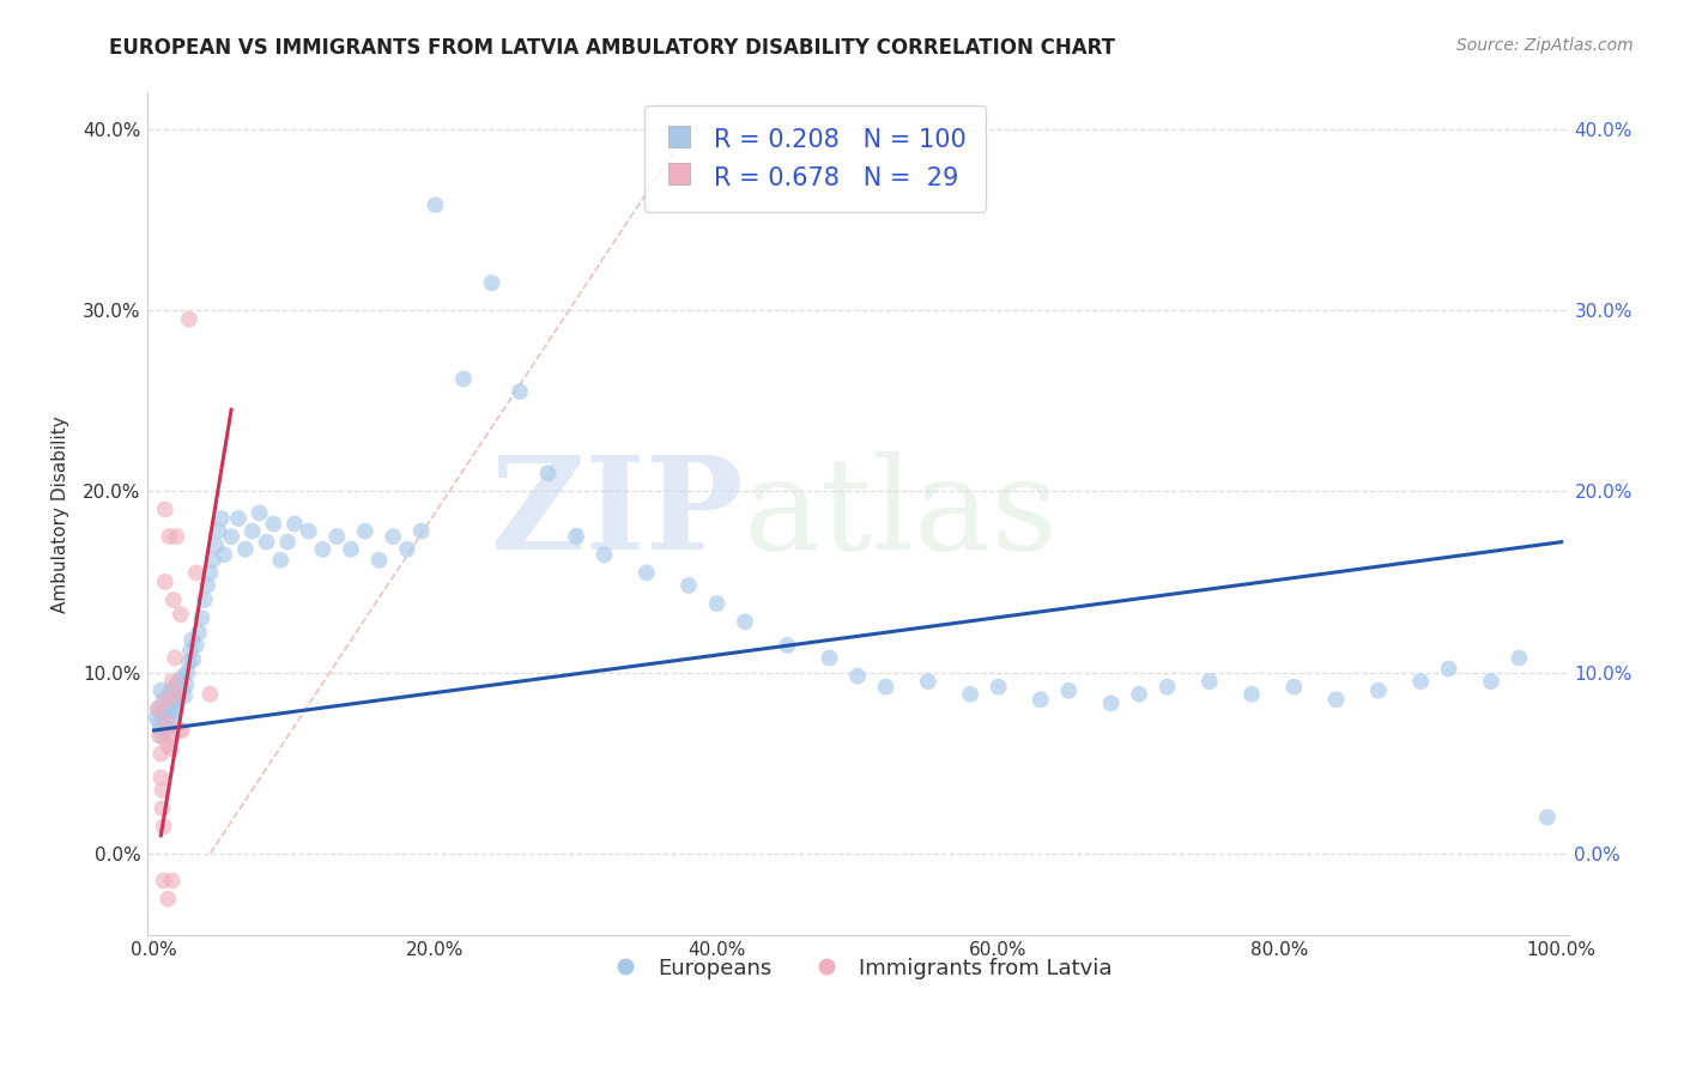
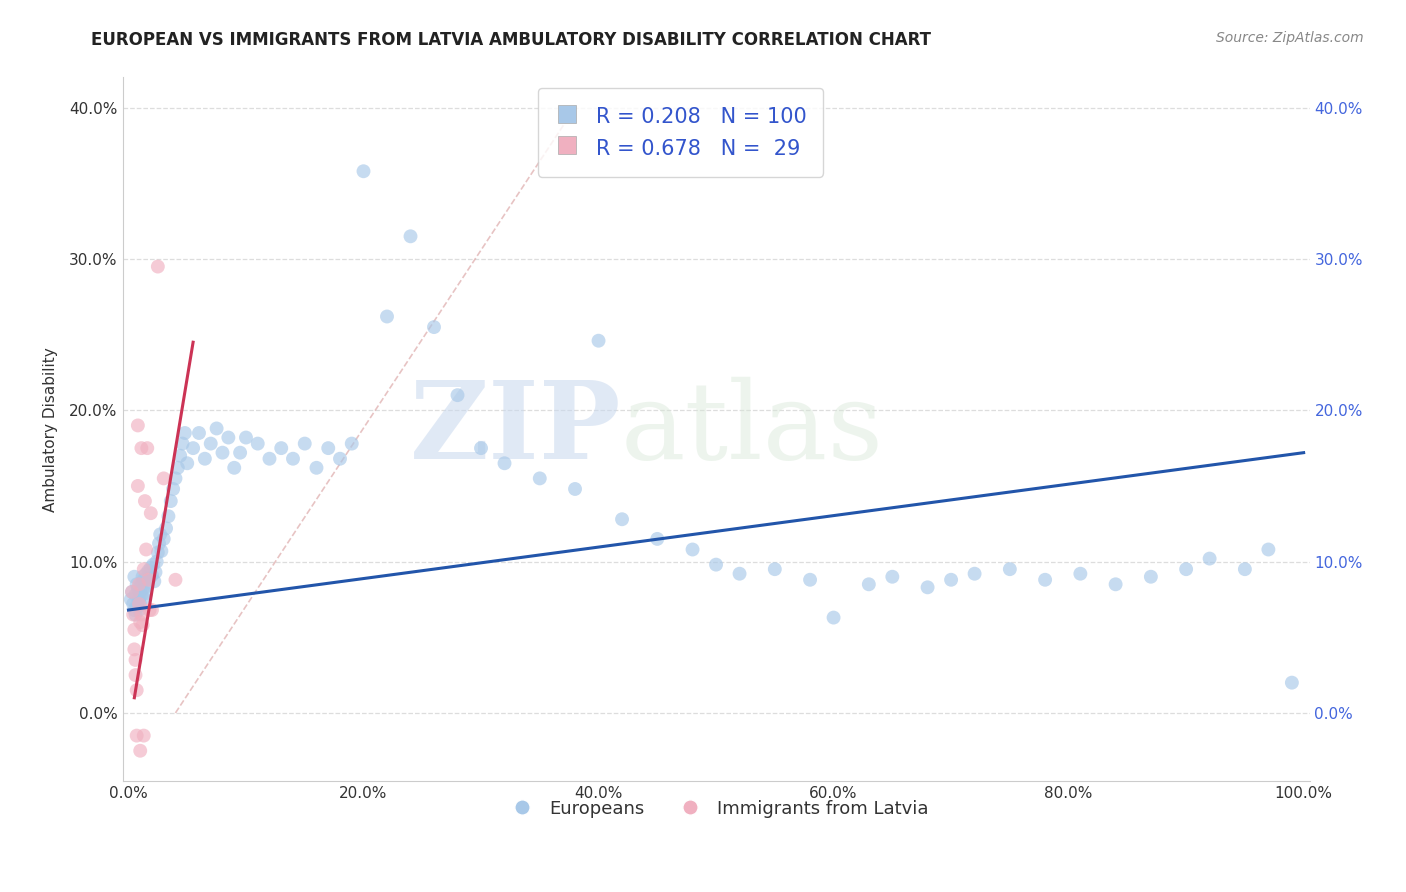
Europeans/40.0%: 13.8% -> 24.6%
Europeans/60.0%: 9.2% -> 6.3%
